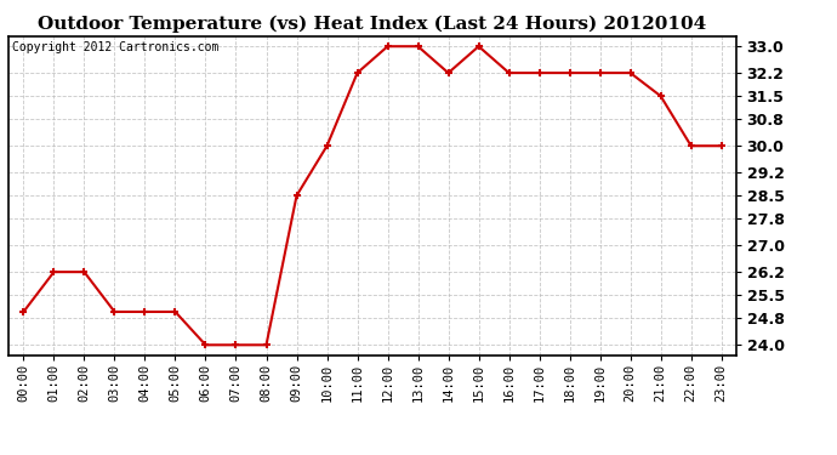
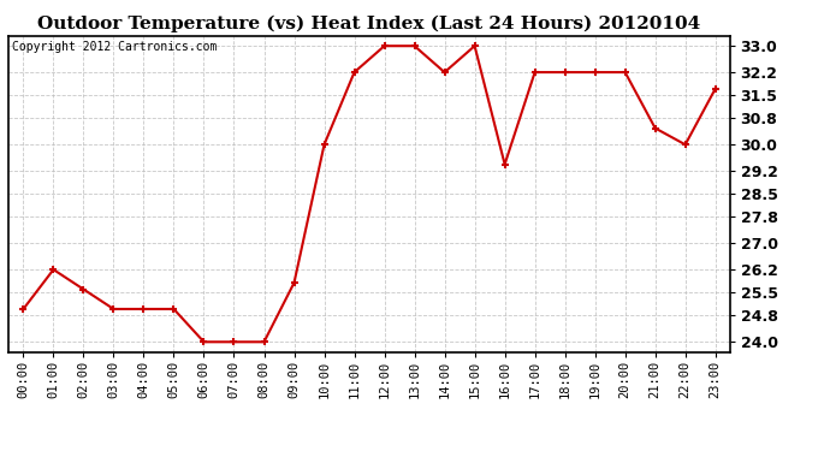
02:00: 26.2 -> 25.6
09:00: 28.5 -> 25.8
16:00: 32.2 -> 29.4
21:00: 31.5 -> 30.5
23:00: 30.0 -> 31.7
